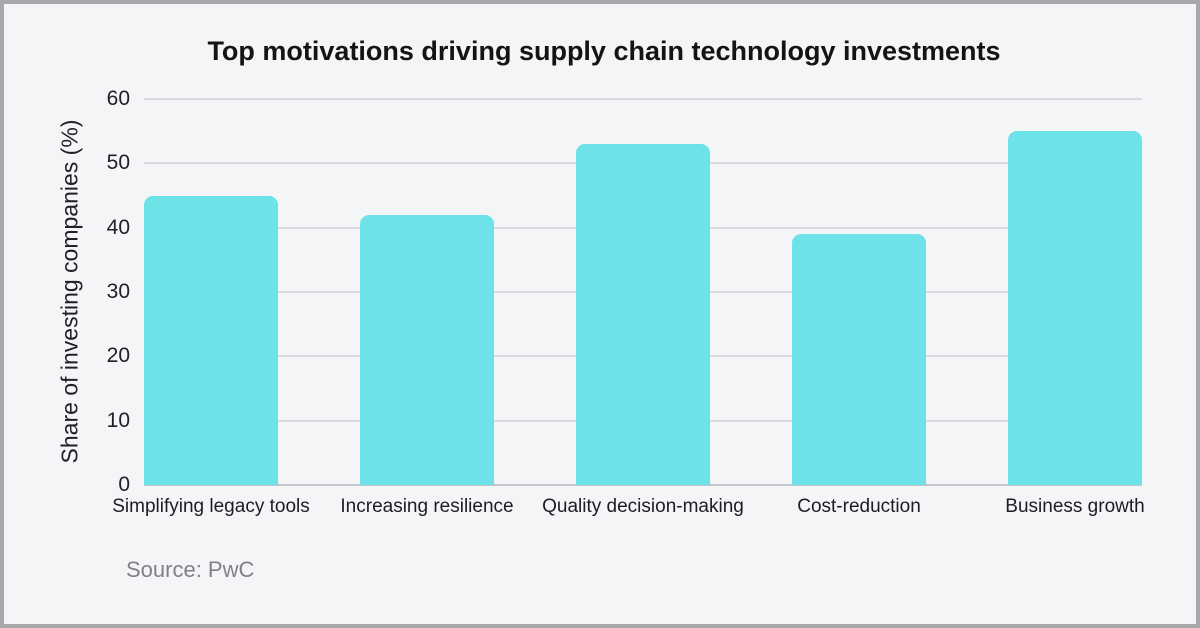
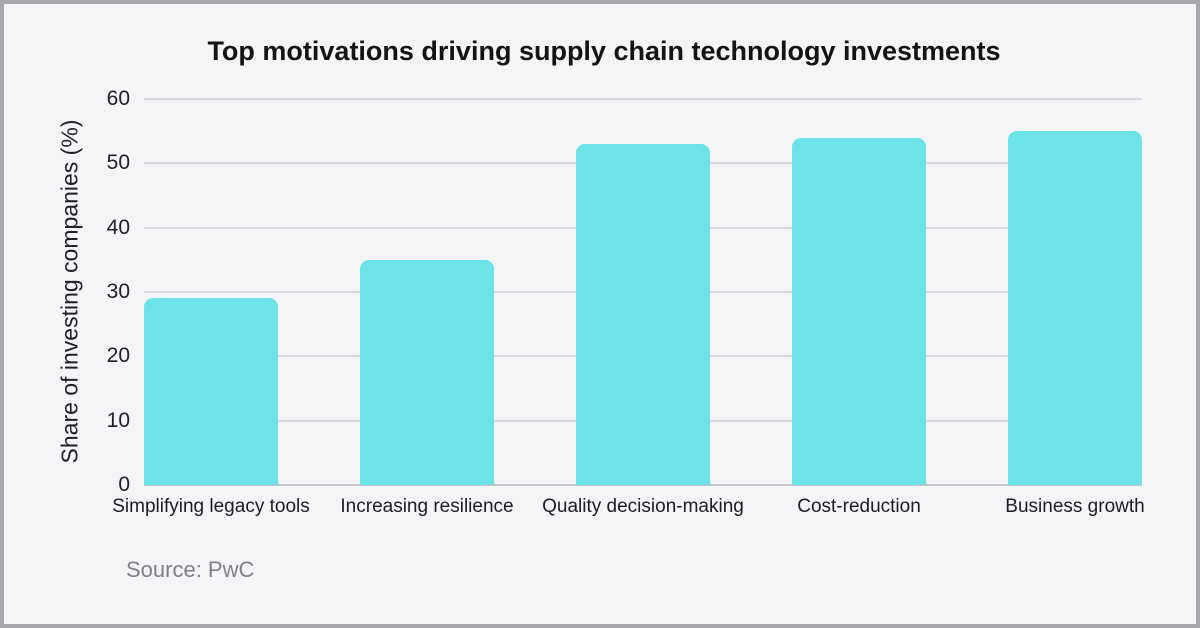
Simplifying legacy tools: 45 -> 29
Increasing resilience: 42 -> 35
Cost-reduction: 39 -> 54
